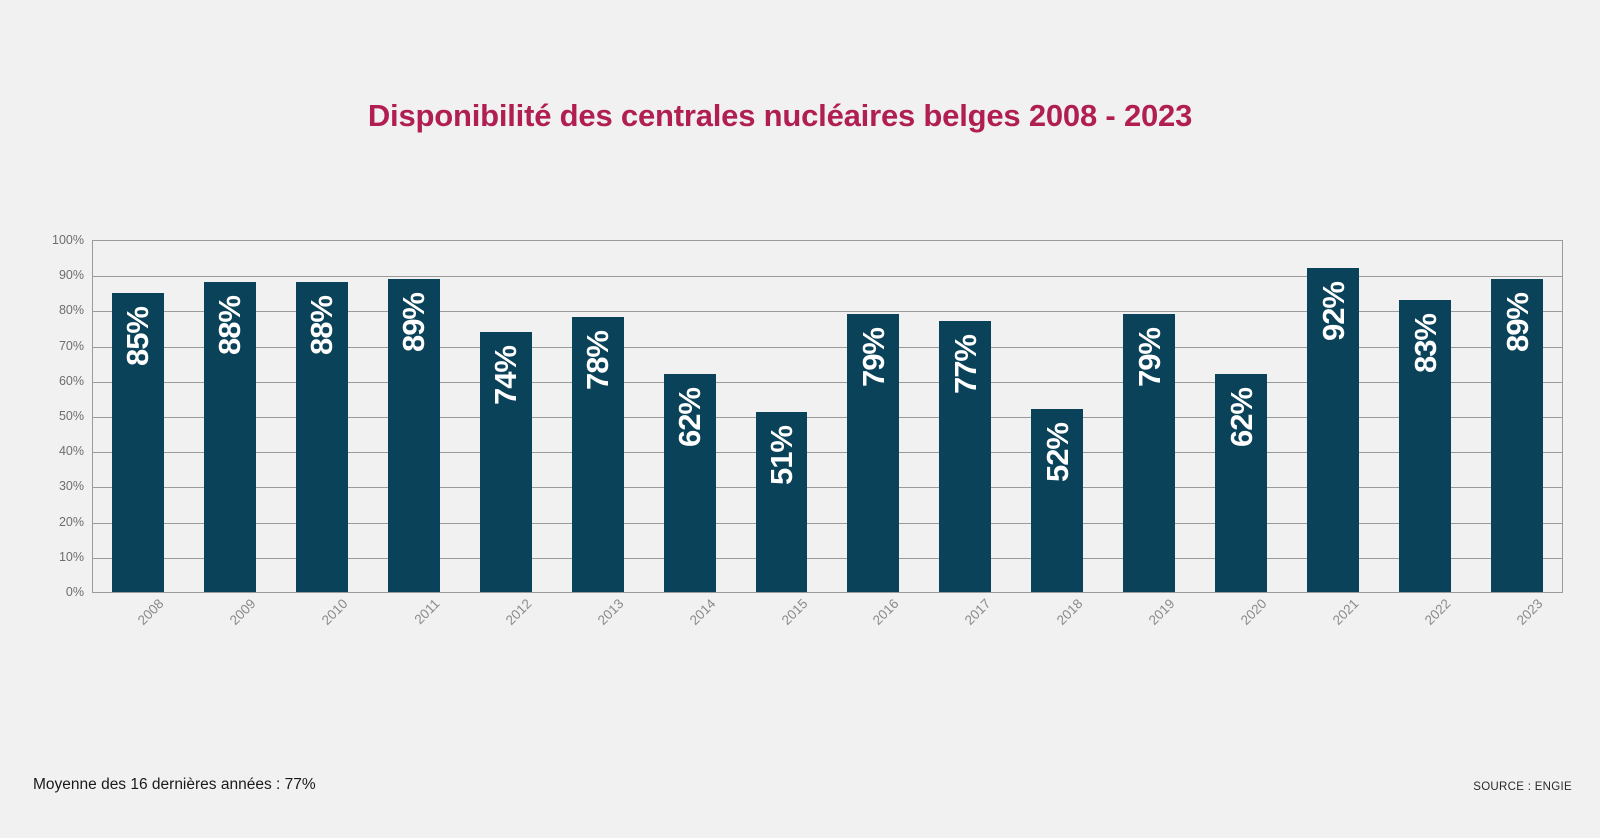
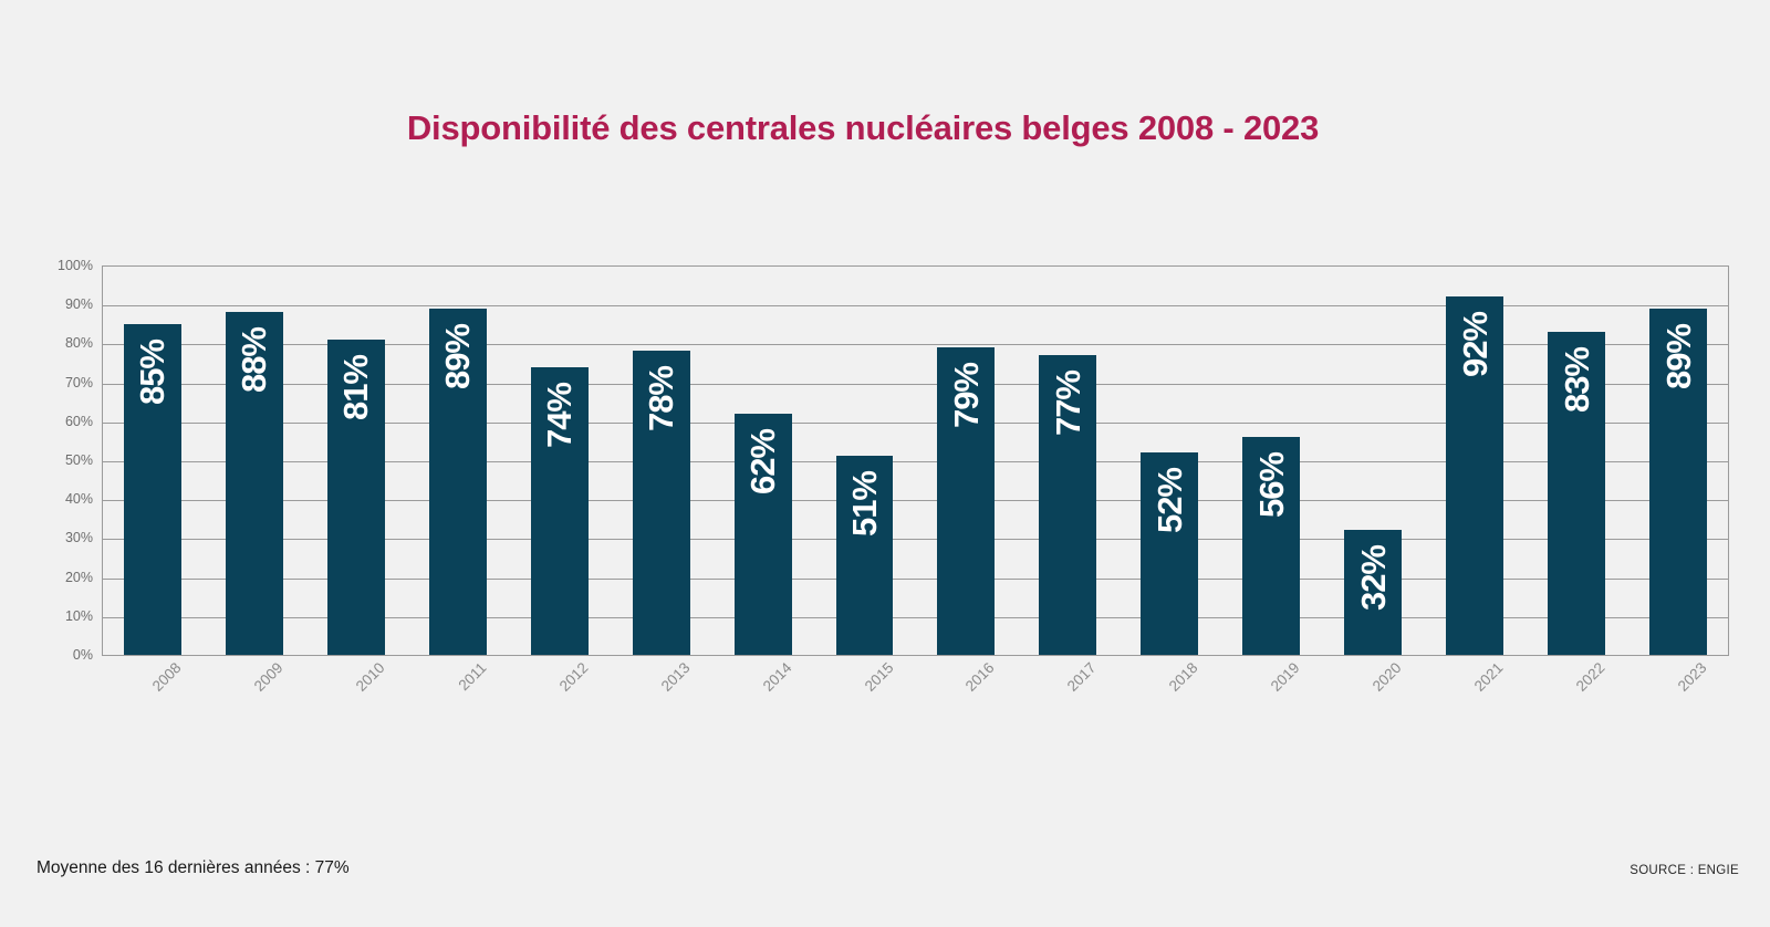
2010: 88% -> 81%
2019: 79% -> 56%
2020: 62% -> 32%
